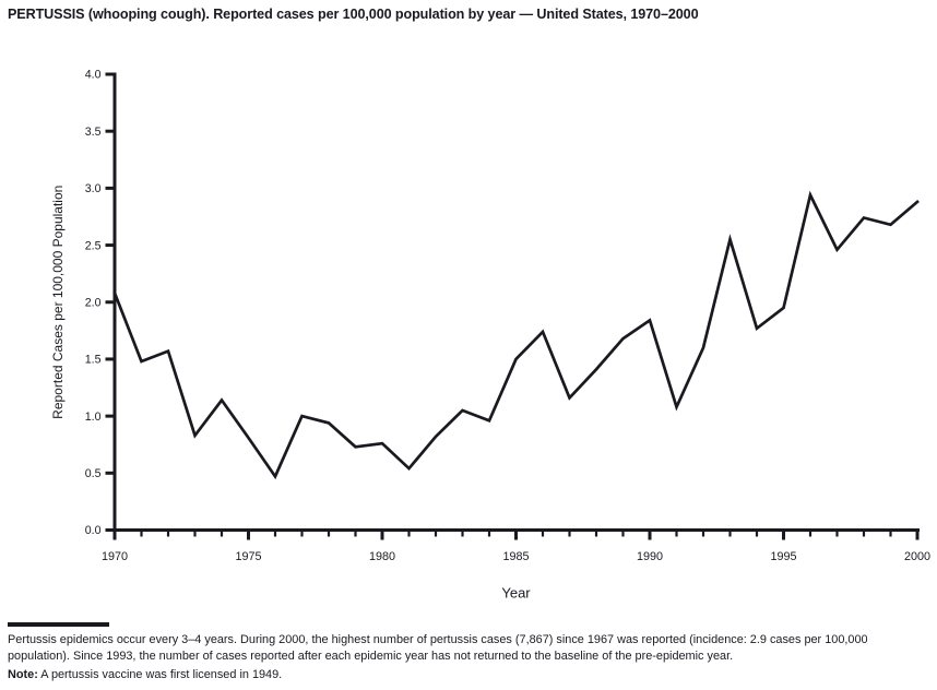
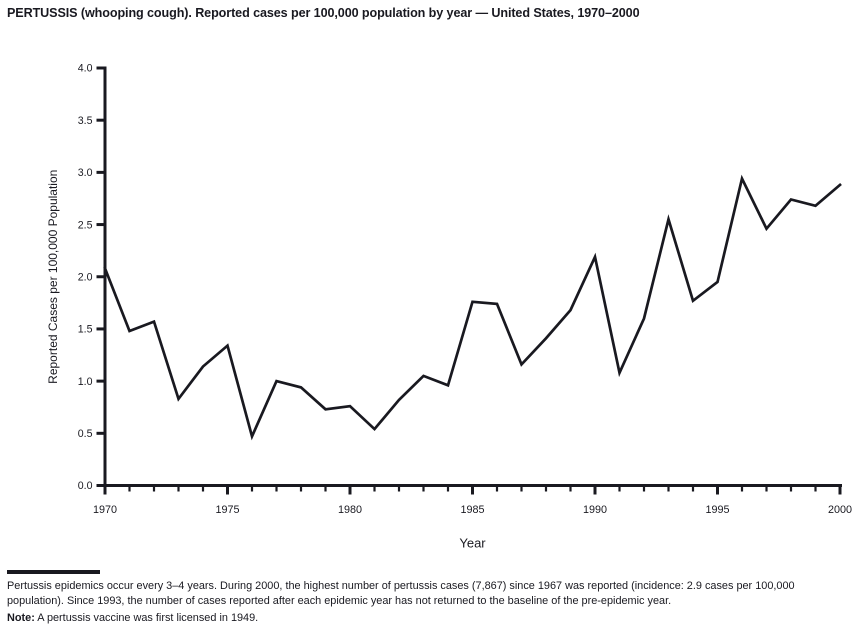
1975: 0.81 -> 1.34
1985: 1.50 -> 1.76
1990: 1.84 -> 2.19
